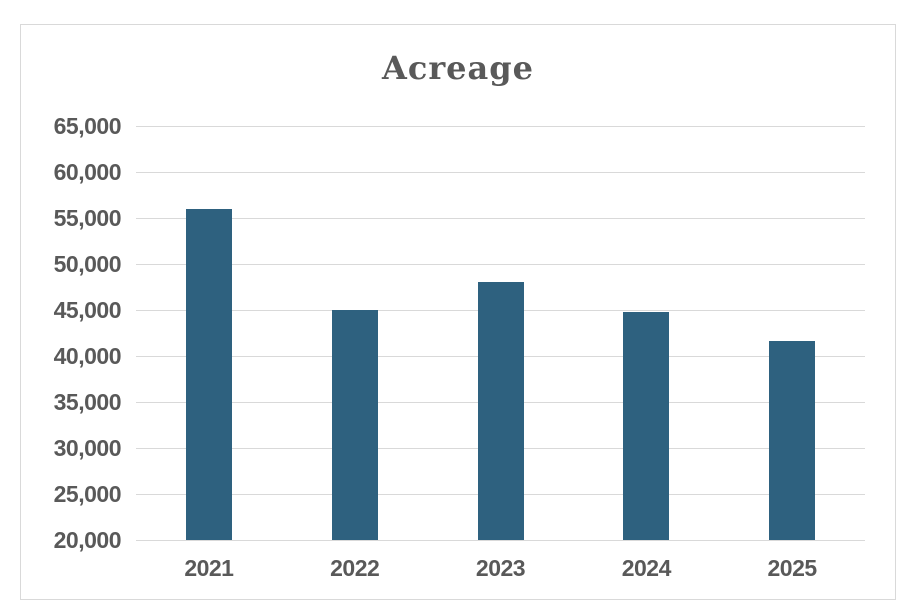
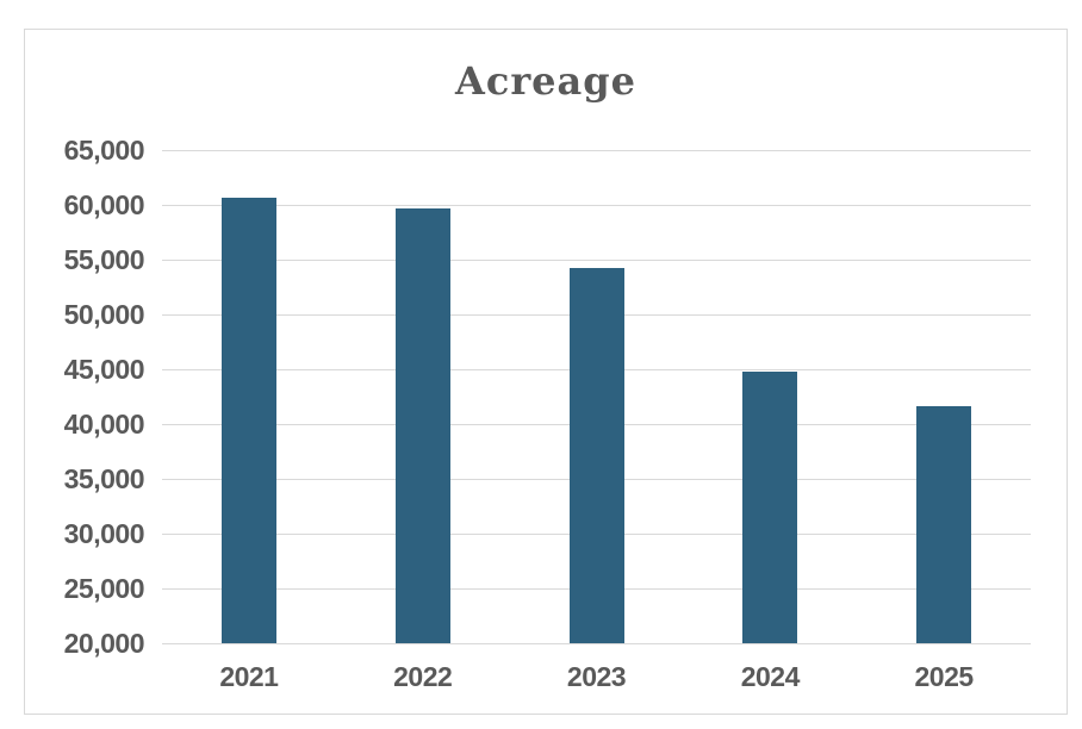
2021: 56000 -> 61000
2022: 45000 -> 60000
2023: 48000 -> 54000
